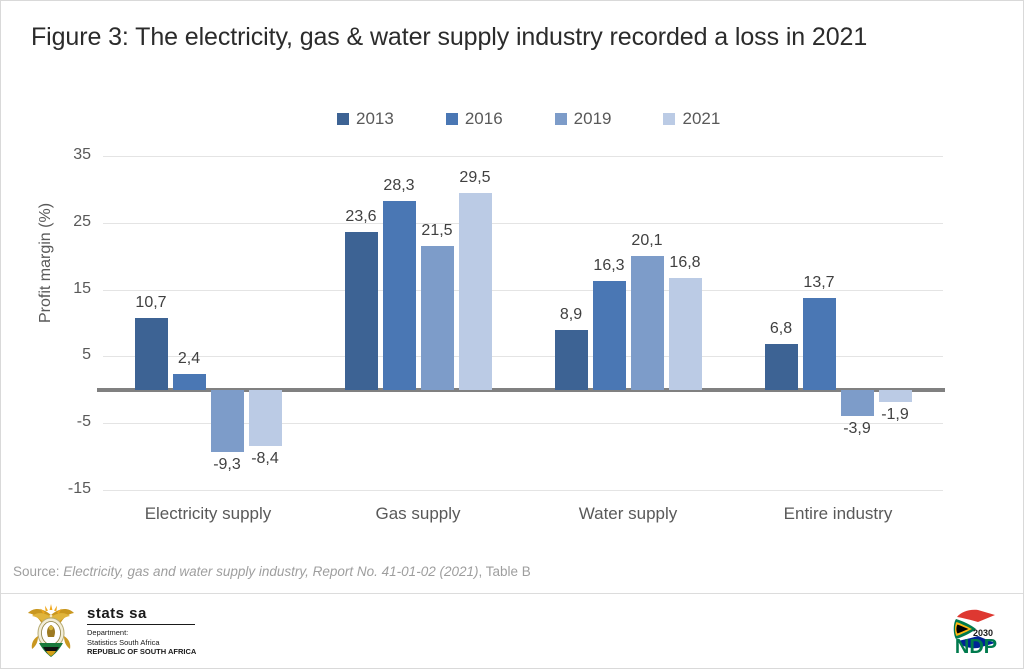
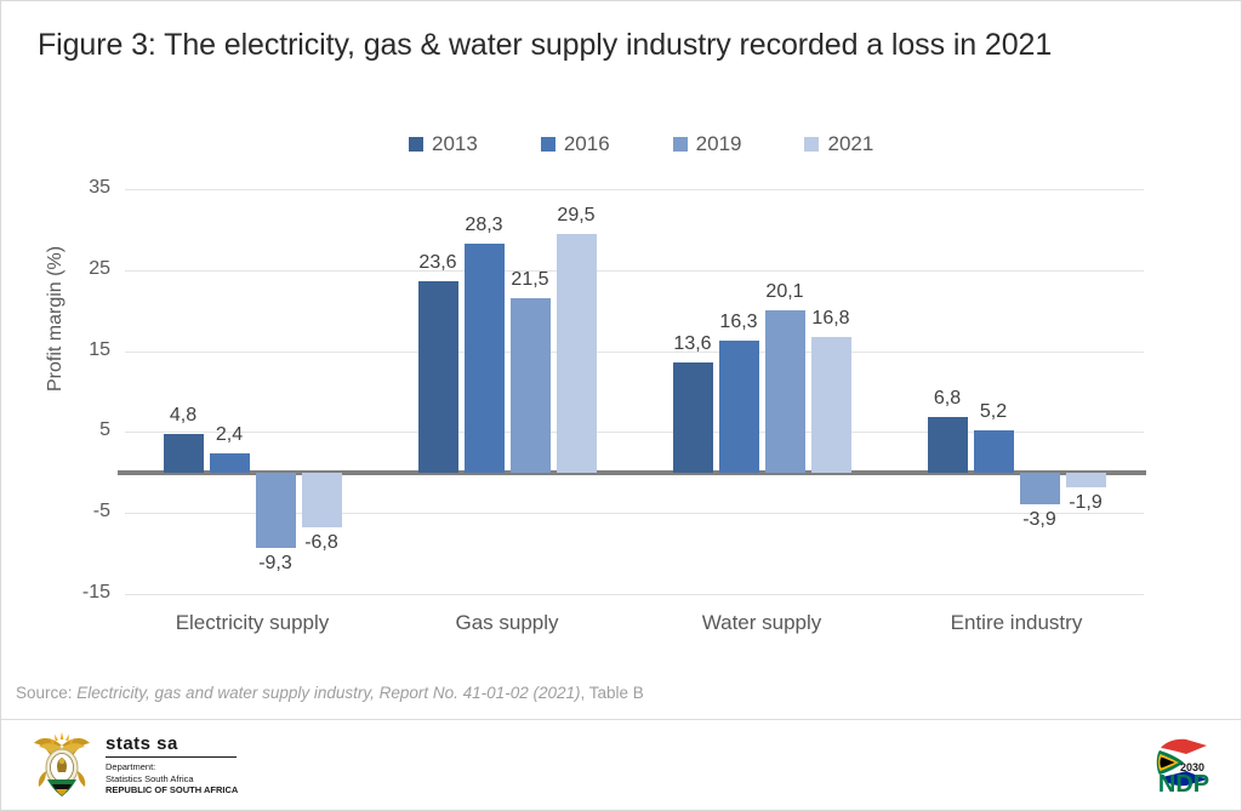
2013/Electricity supply: 10,7 -> 4,8
2021/Electricity supply: -8,4 -> -6,8
2013/Water supply: 8,9 -> 13,6
2016/Entire industry: 13,7 -> 5,2
